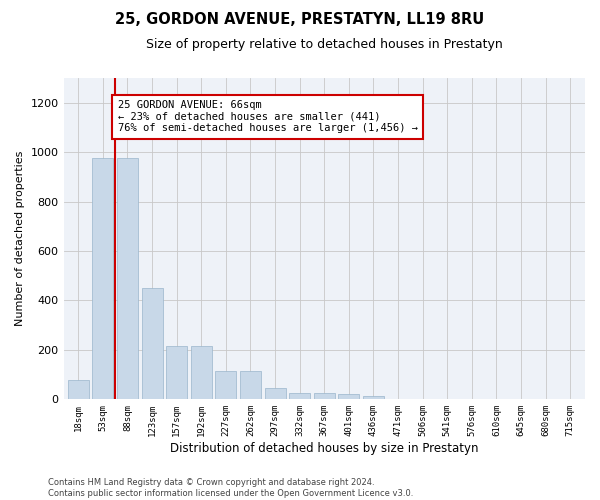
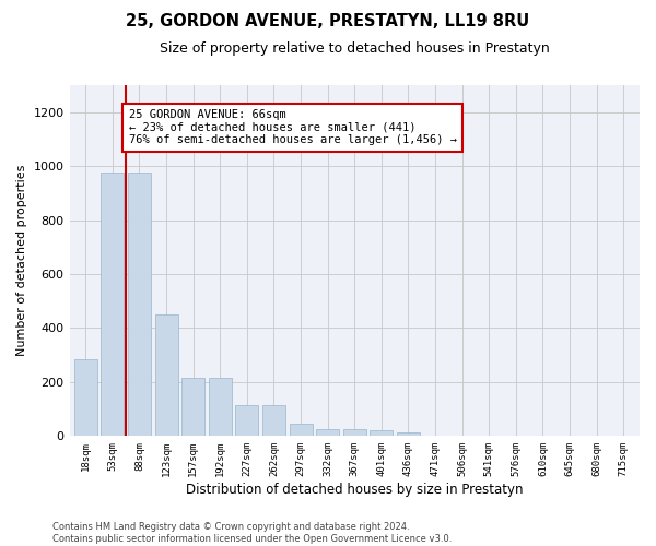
18sqm: 80 -> 285
